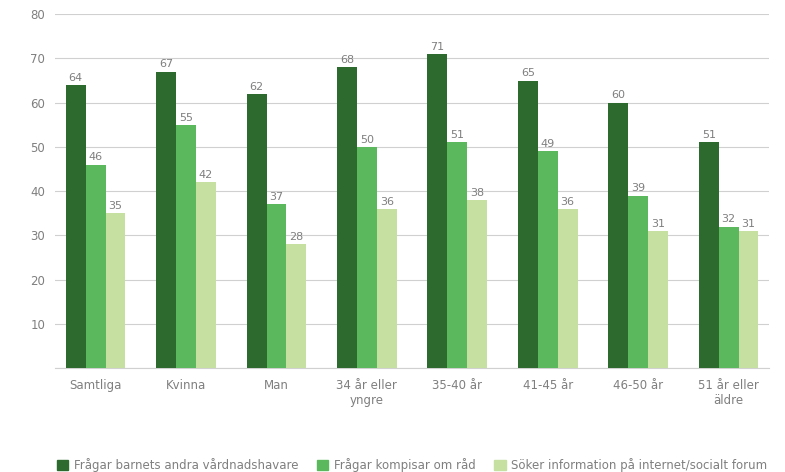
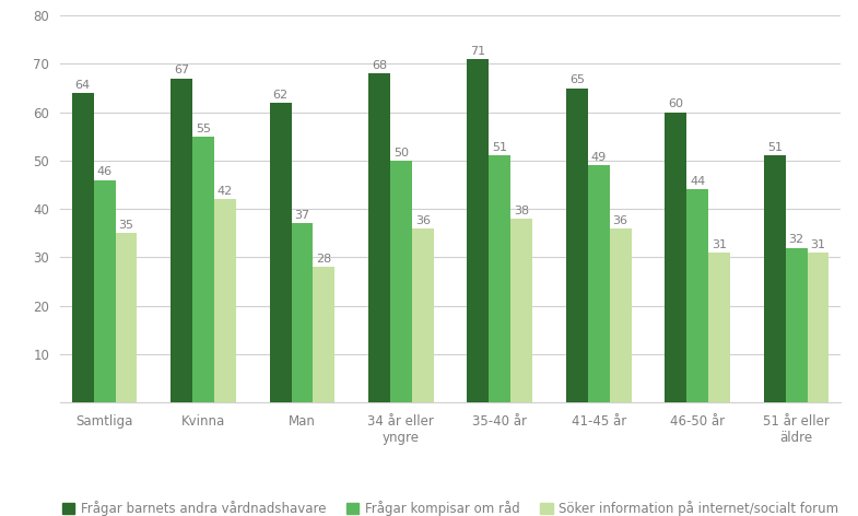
Frågar kompisar om råd/46-50 år: 39 -> 44
